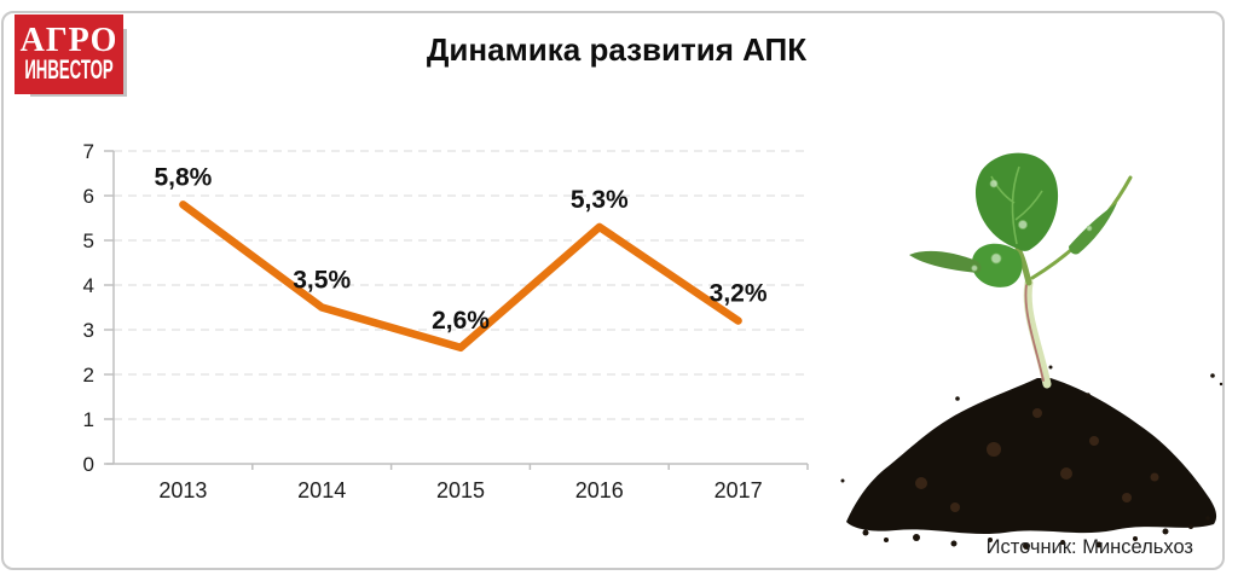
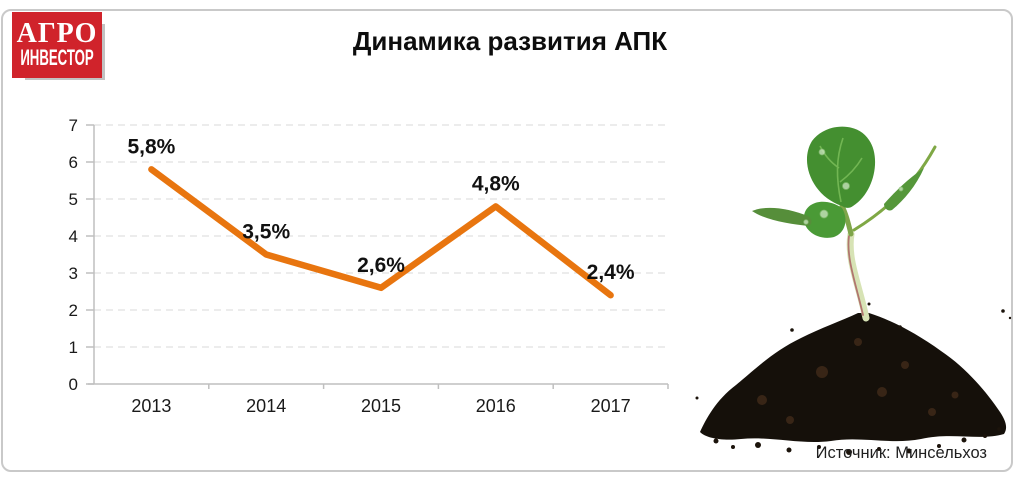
2016: 5,3% -> 4,8%
2017: 3,2% -> 2,4%
